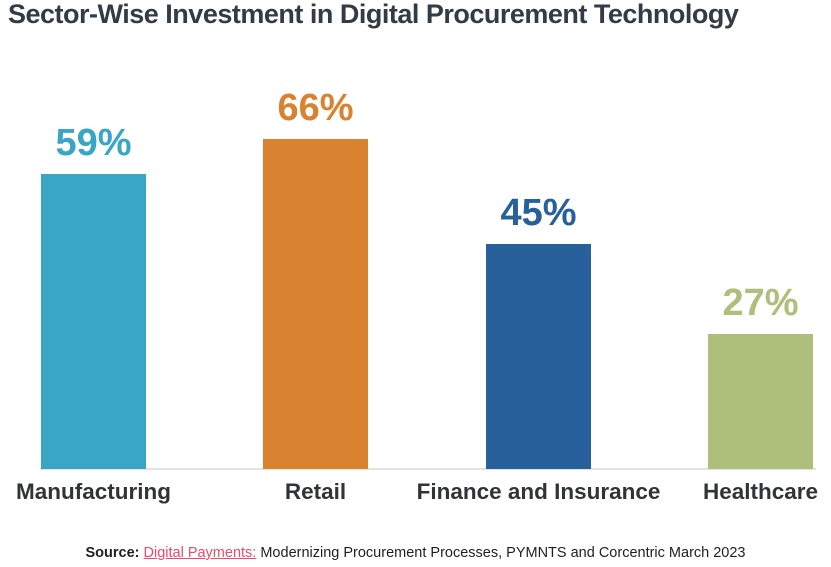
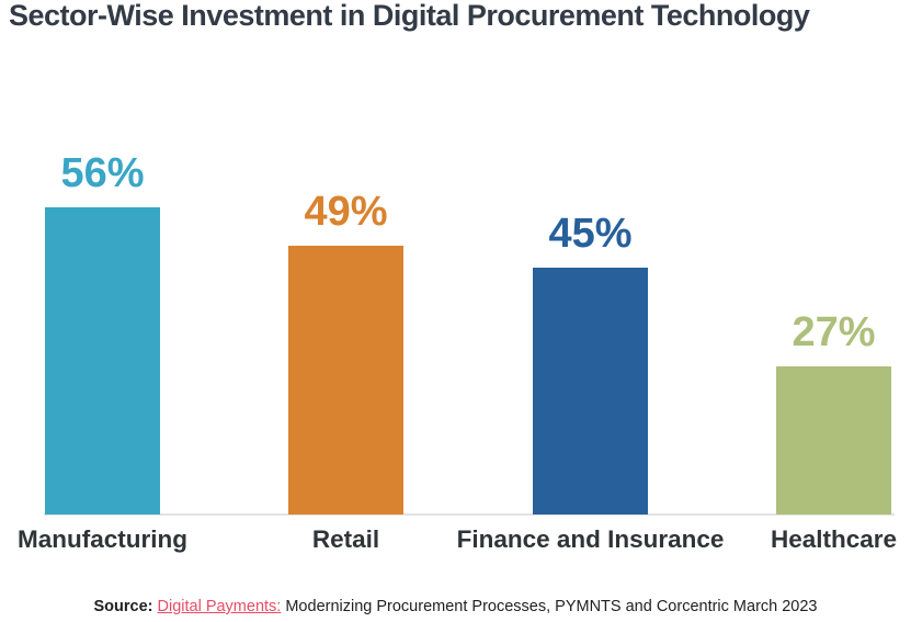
Manufacturing: 59% -> 56%
Retail: 66% -> 49%
